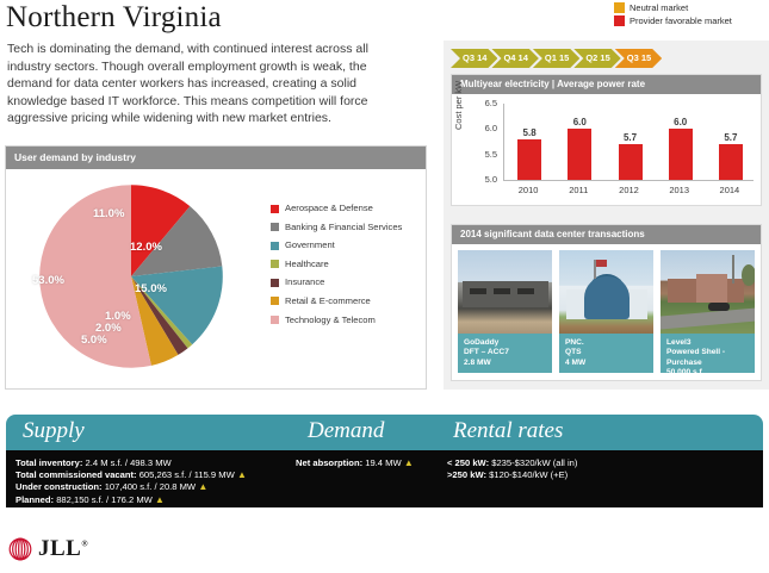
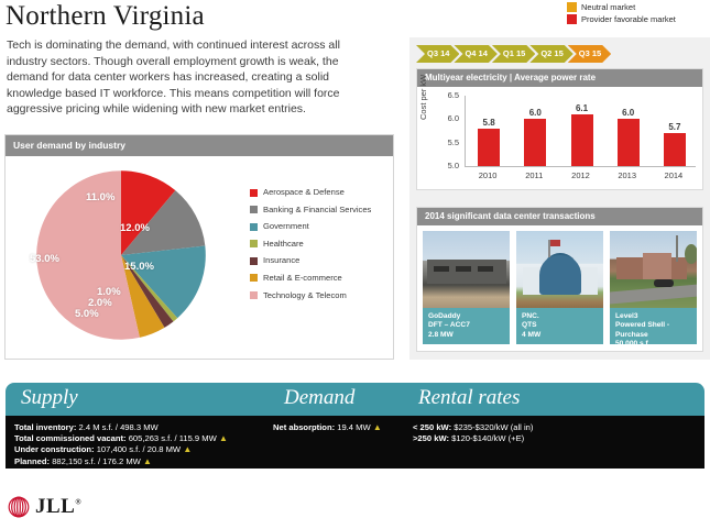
Multiyear electricity | Average power rate/2012: 5.7 -> 6.1
